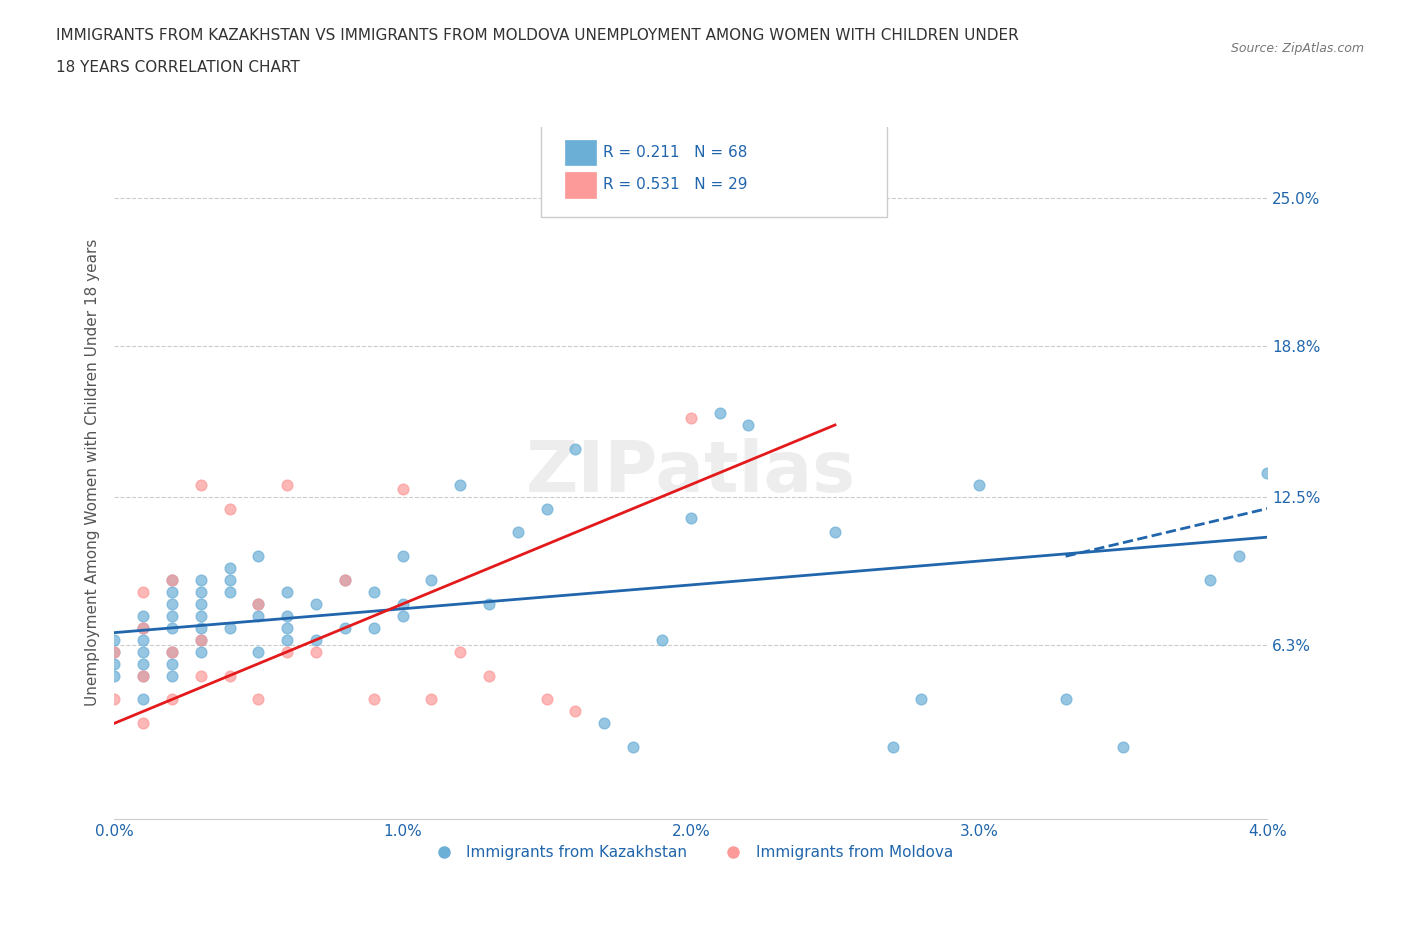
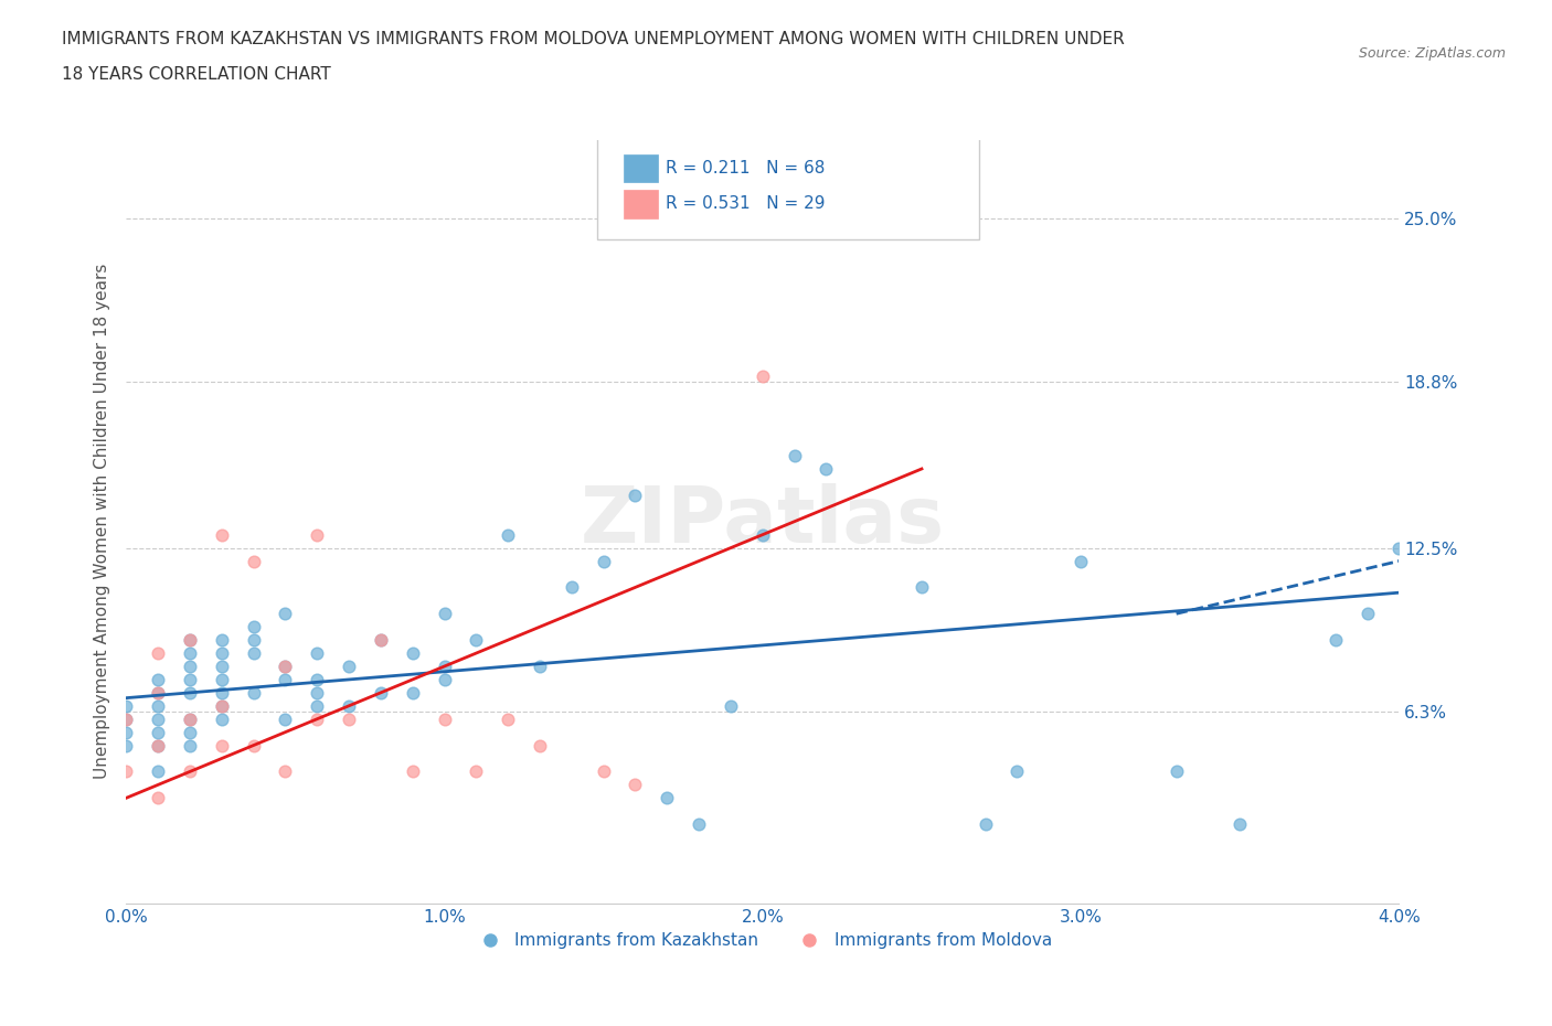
Immigrants from Moldova/1.0%: 12.8% -> 6.0%
Immigrants from Kazakhstan/2.0%: 11.6% -> 13.0%
Immigrants from Moldova/2.0%: 15.8% -> 19.0%
Immigrants from Kazakhstan/3.0%: 13.0% -> 12.0%
Immigrants from Kazakhstan/4.0%: 13.5% -> 12.5%
